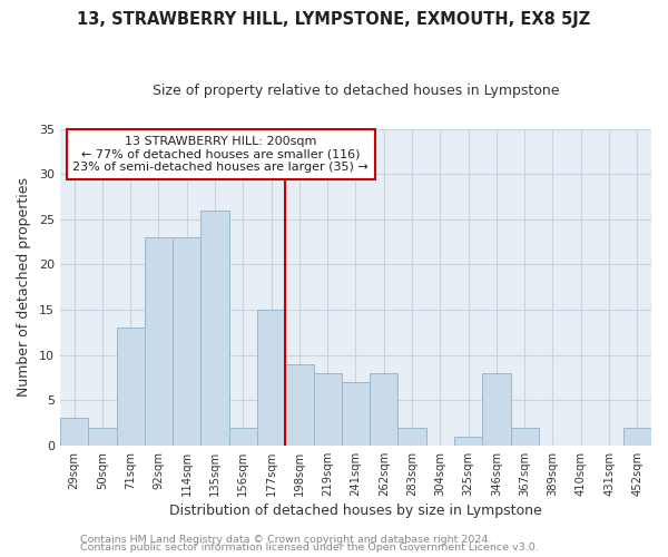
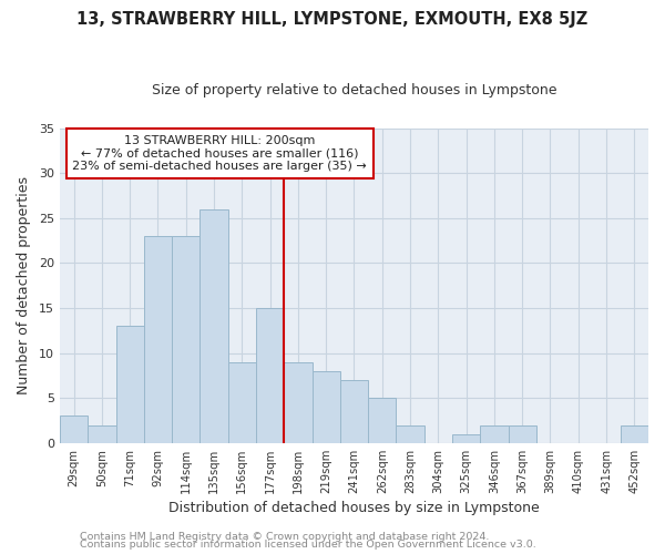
156sqm: 2 -> 9
262sqm: 8 -> 5
346sqm: 8 -> 2
